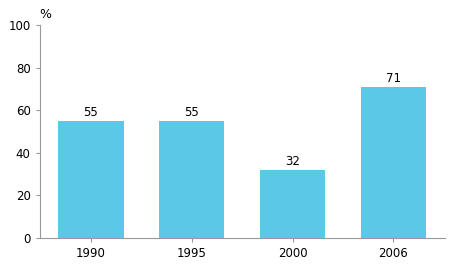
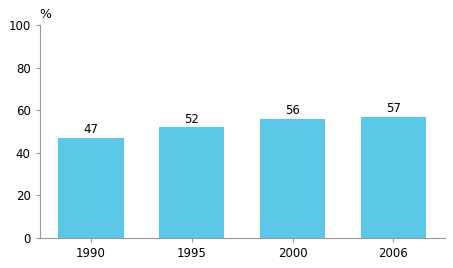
1990: 55 -> 47
1995: 55 -> 52
2000: 32 -> 56
2006: 71 -> 57
